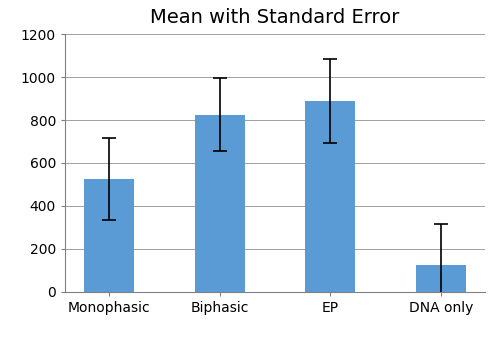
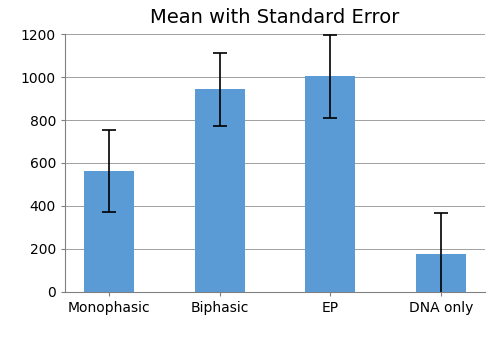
Monophasic: 525 -> 563
Biphasic: 825 -> 943
EP: 890 -> 1004
DNA only: 125 -> 175
